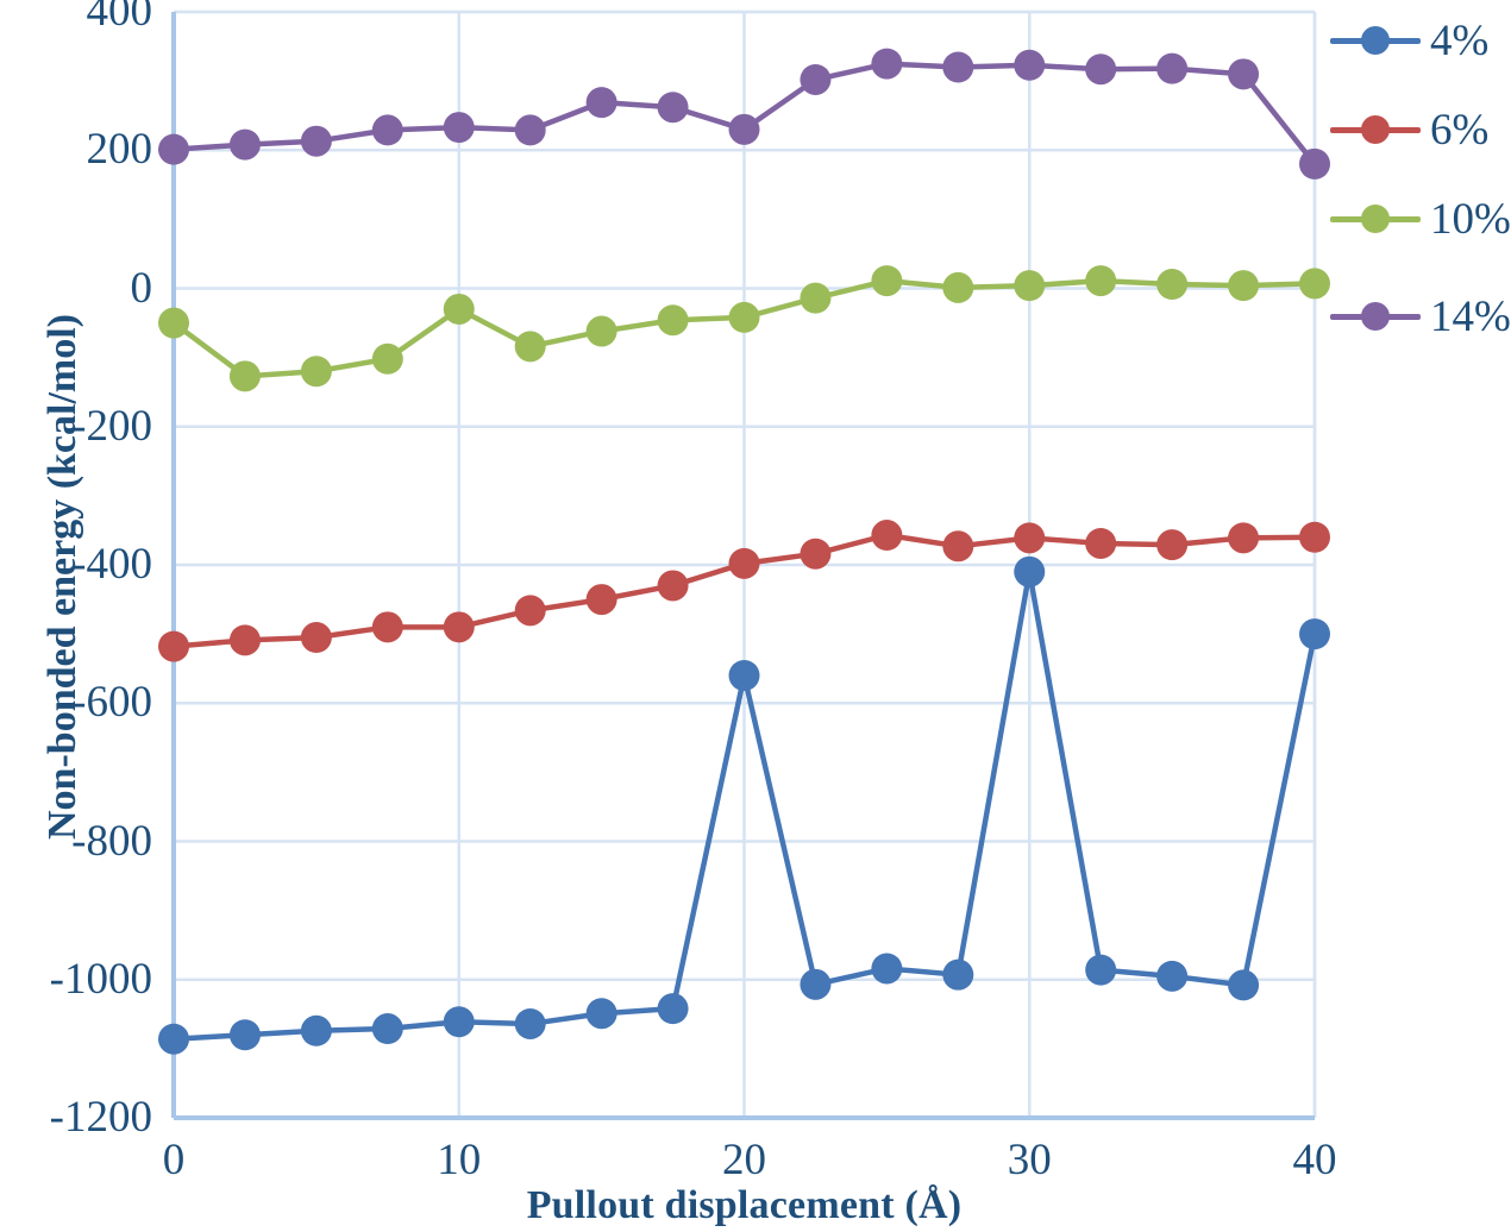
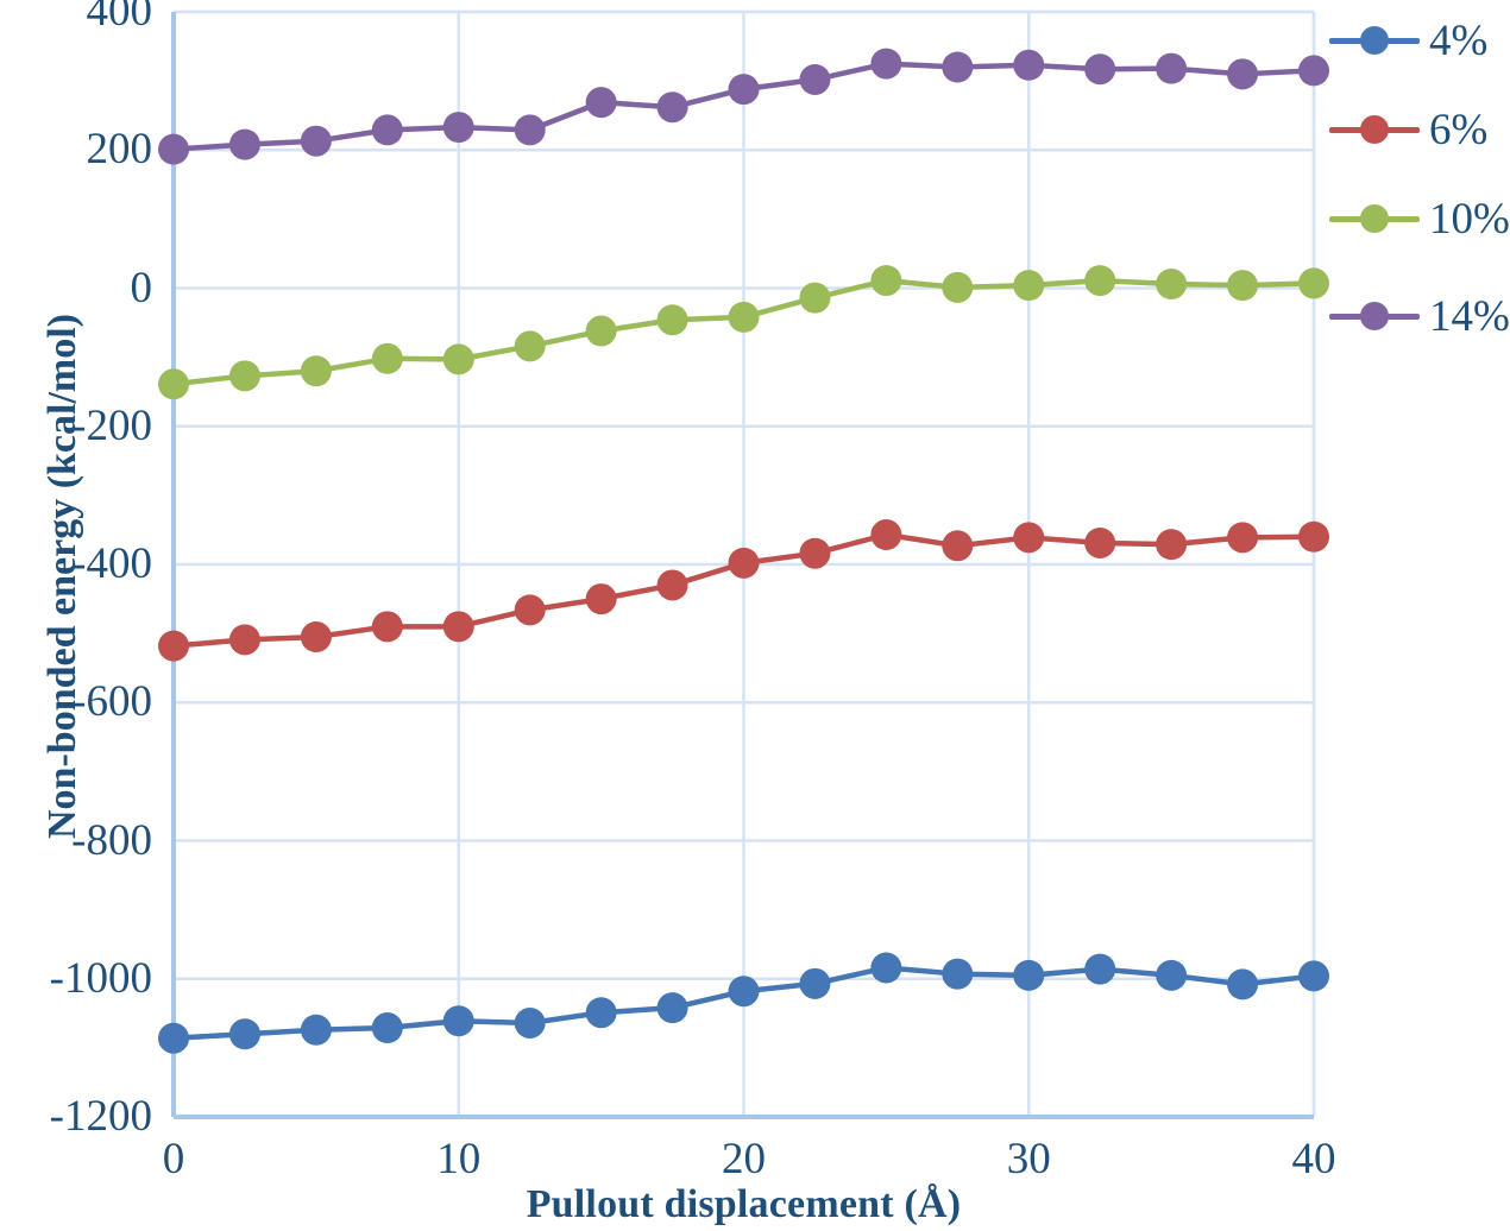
10%/0: -50 -> -140
10%/10: -30 -> -100
4%/20: -560 -> -1020
14%/20: 230 -> 290
4%/30: -410 -> -1000
4%/40: -500 -> -1000
14%/40: 180 -> 320
